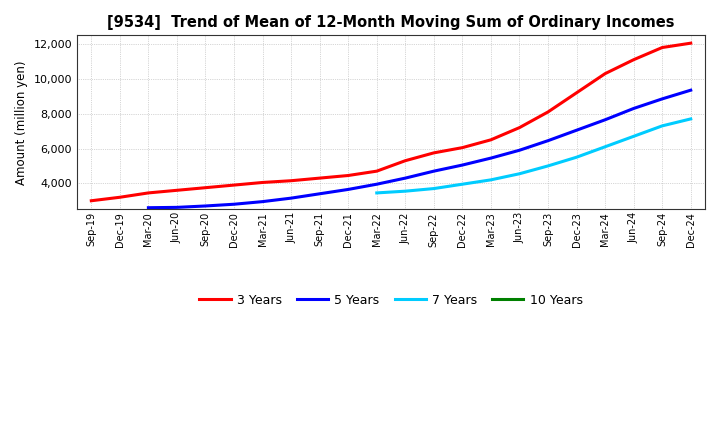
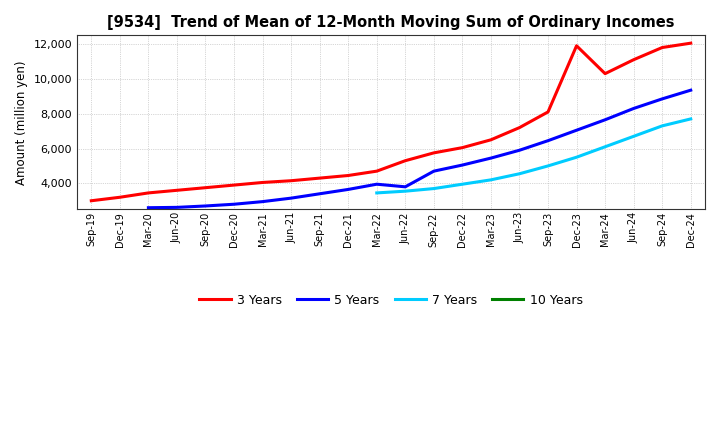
5 Years/Jun-22: 4,300 -> 3,800
3 Years/Dec-23: 9,200 -> 11,900
